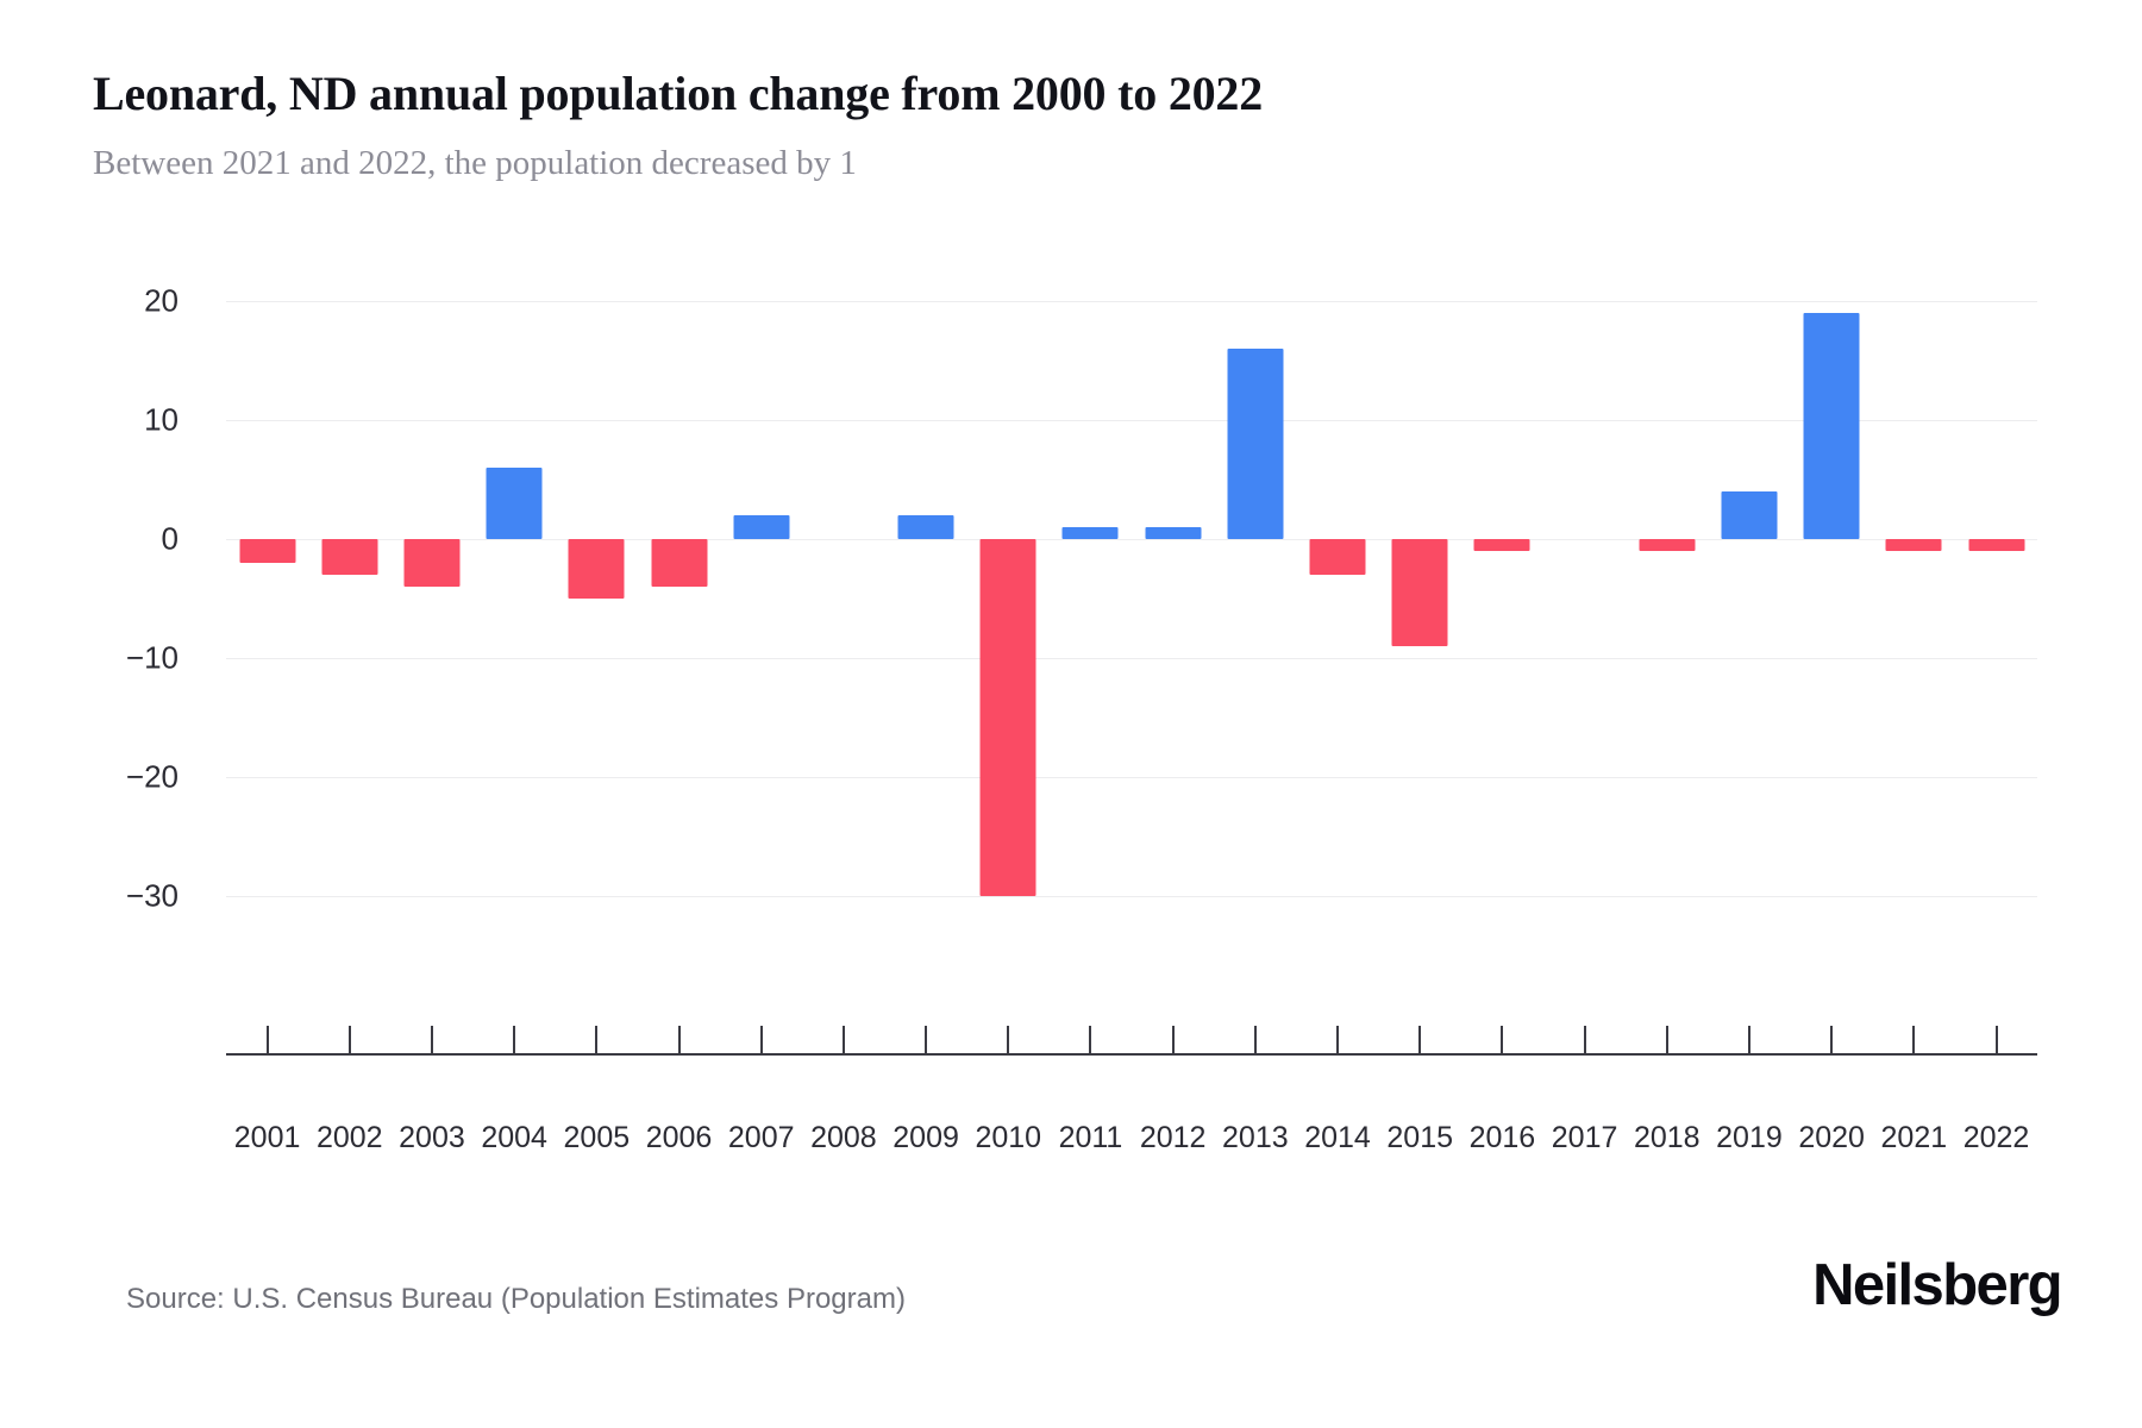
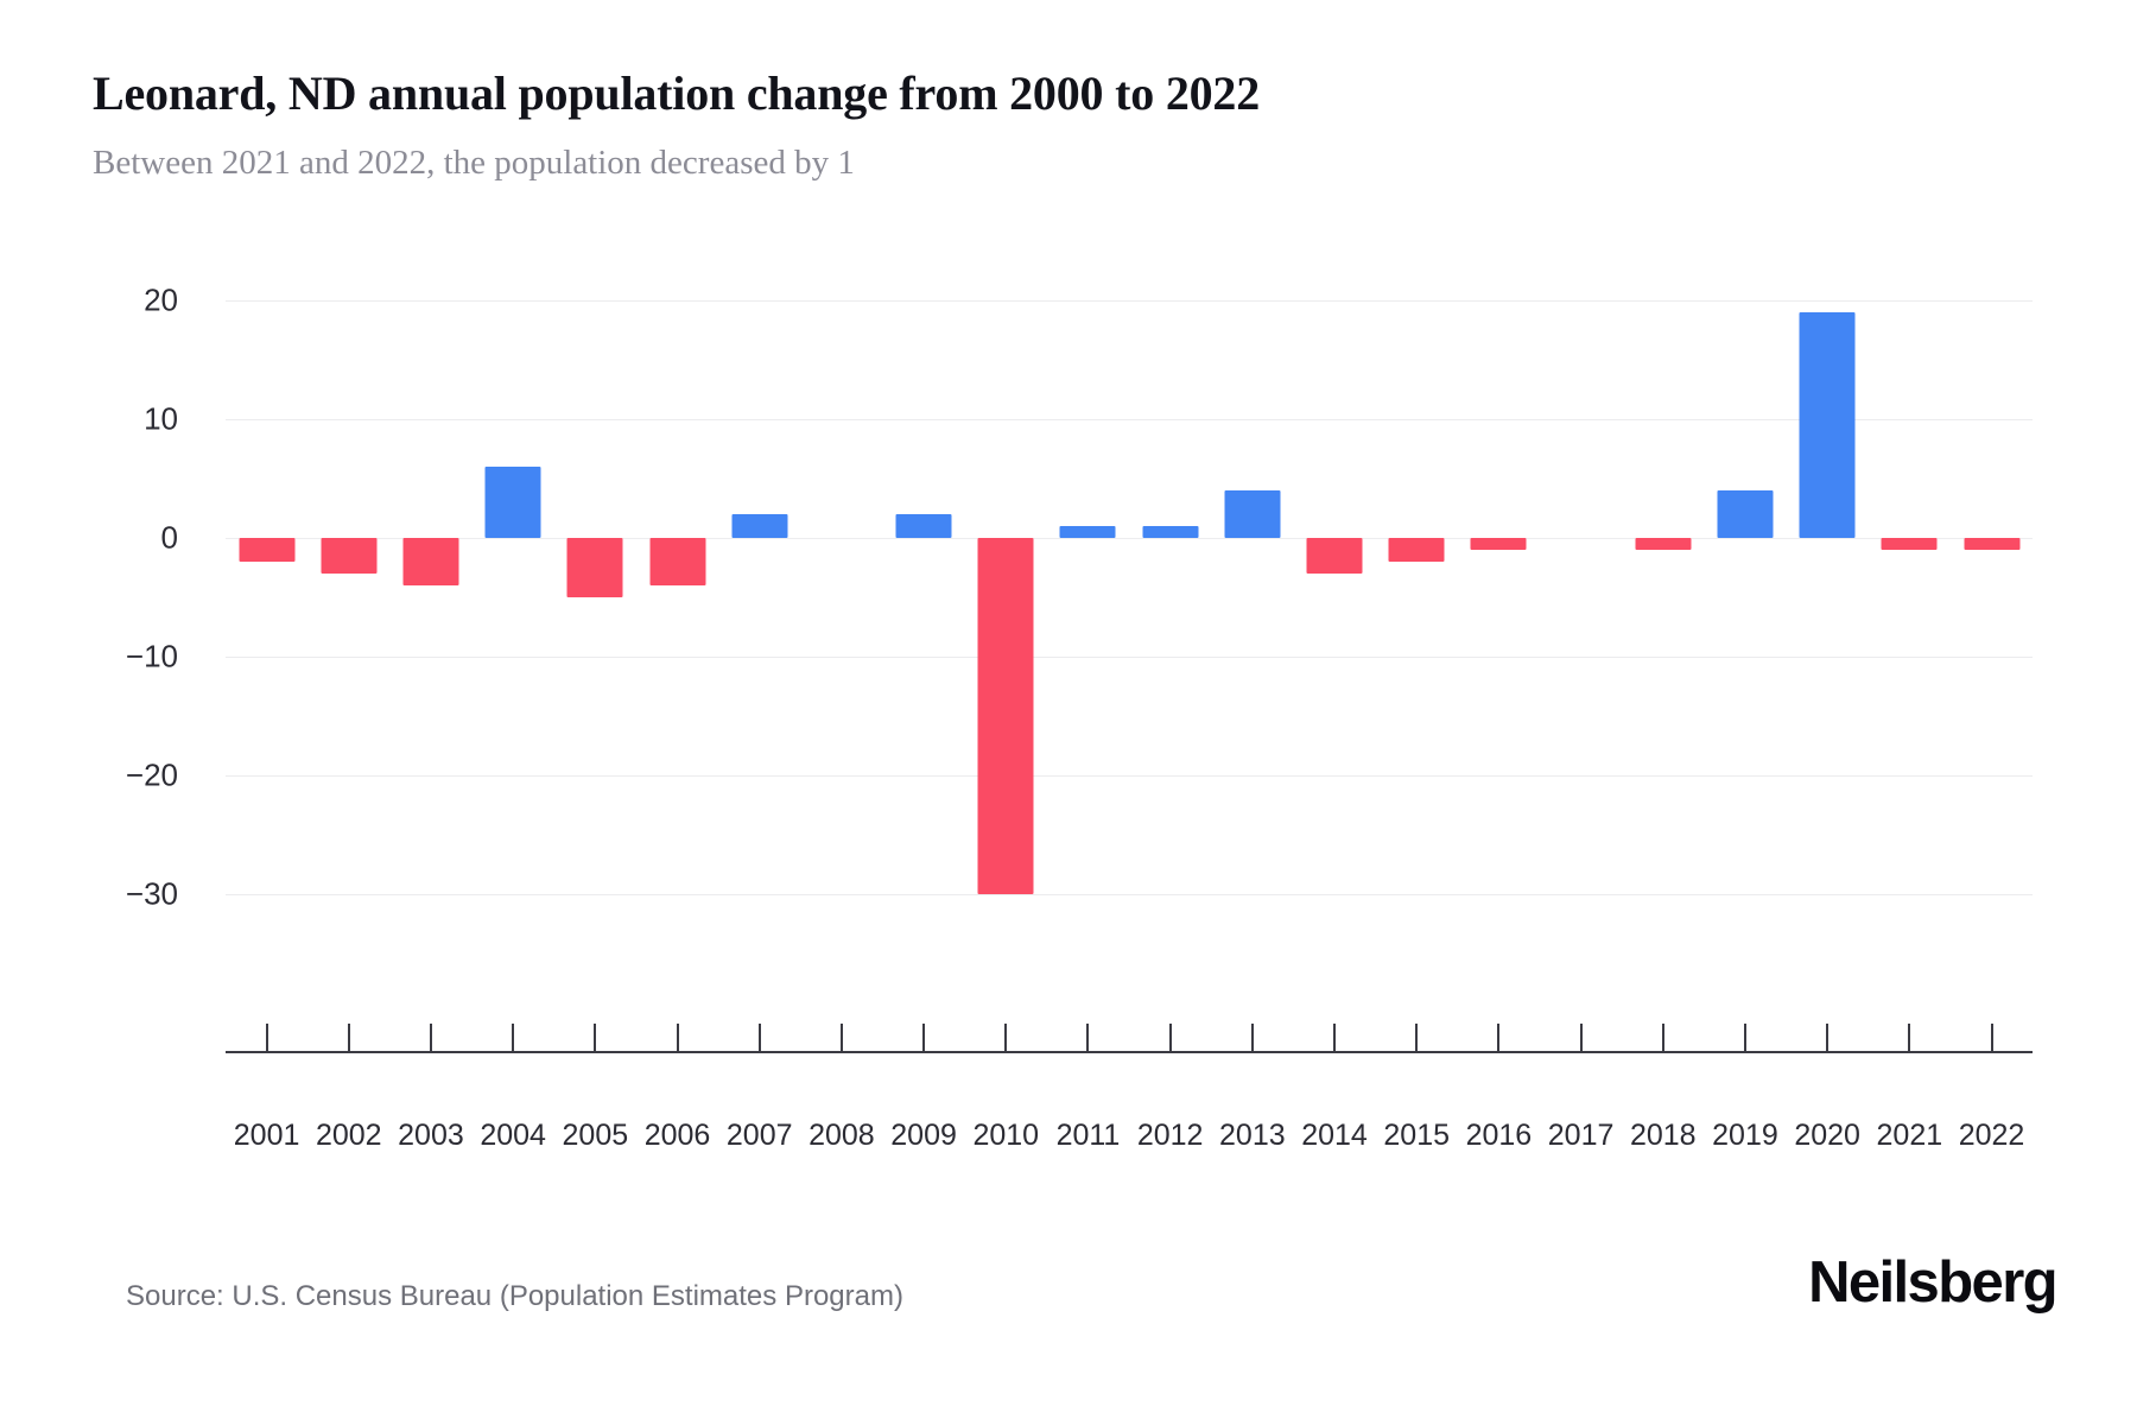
2013: 16 -> 4
2015: -9 -> -2
